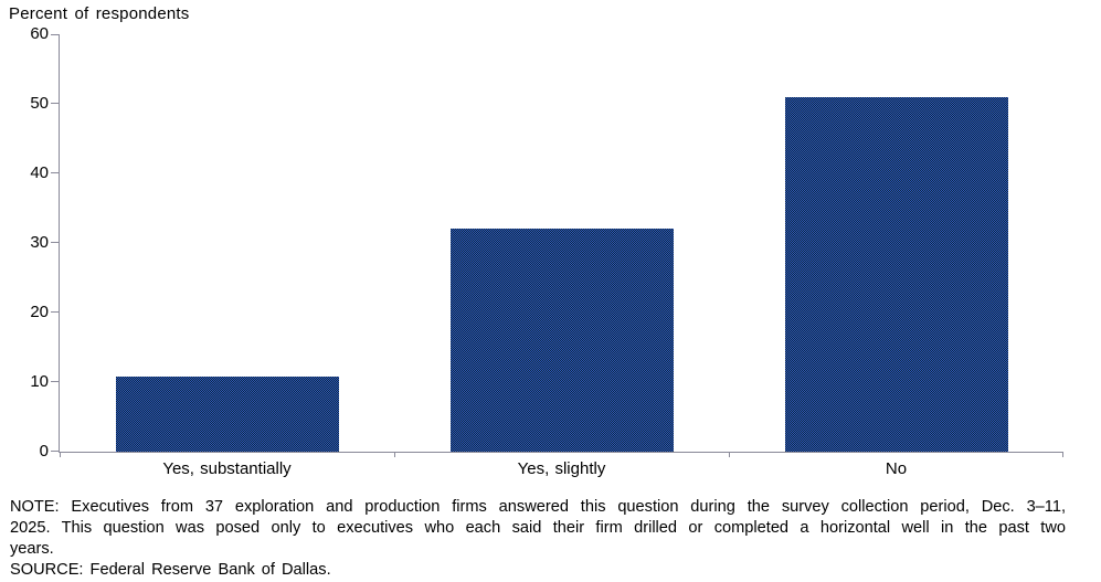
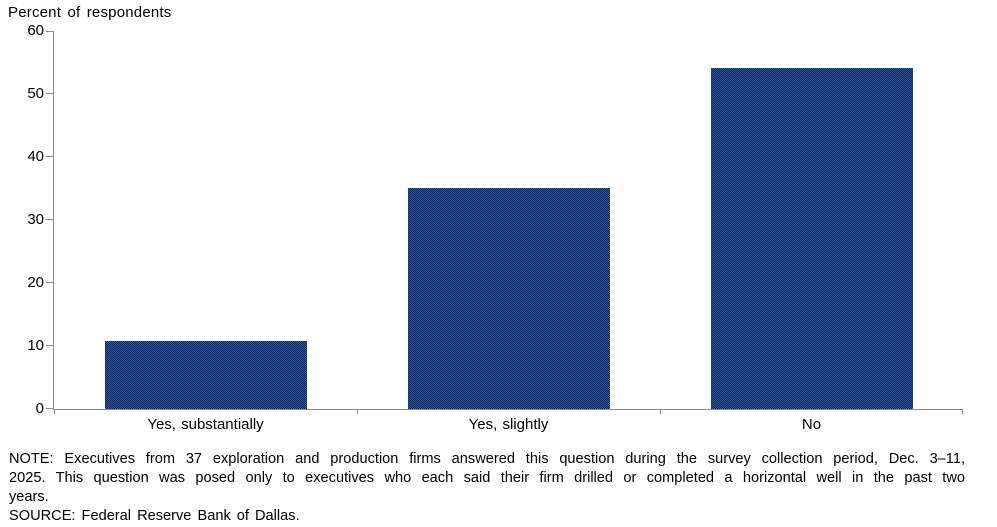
Yes, slightly: 32 -> 35
No: 51 -> 54
